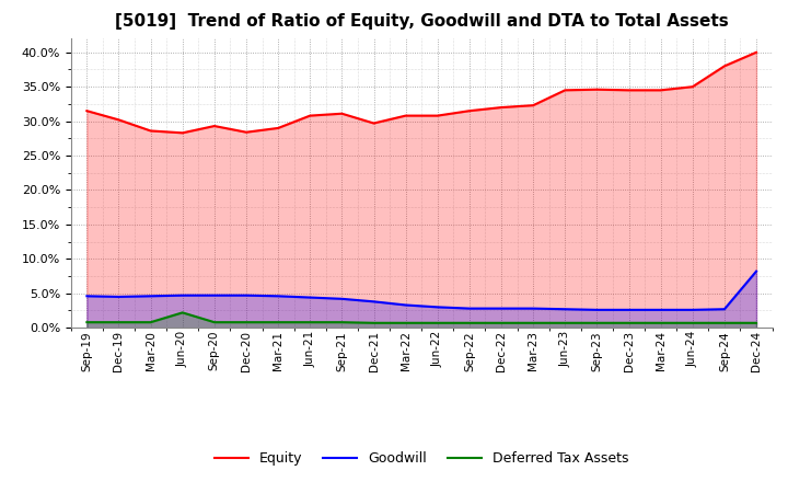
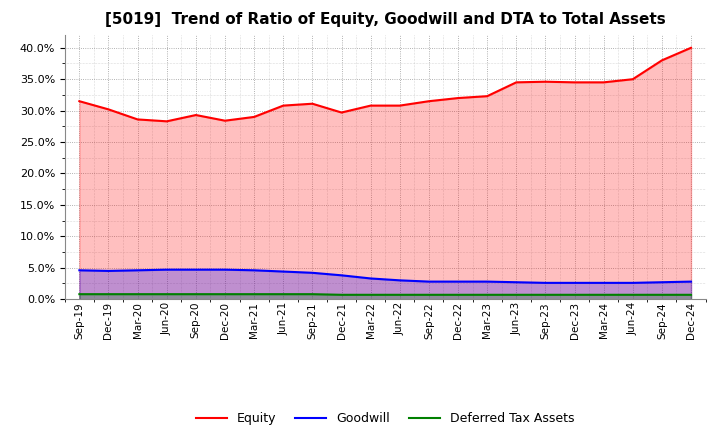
Deferred Tax Assets/Jun-20: 2.2% -> 0.8%
Goodwill/Dec-24: 8.2% -> 2.8%
